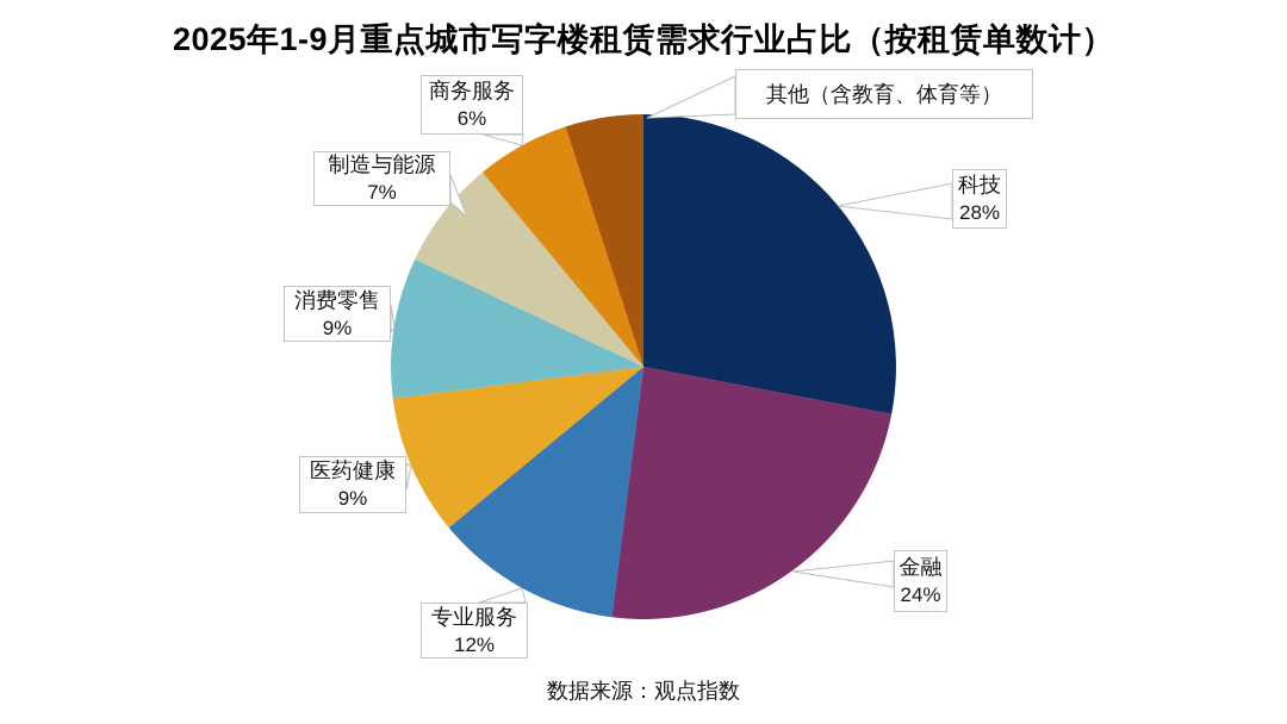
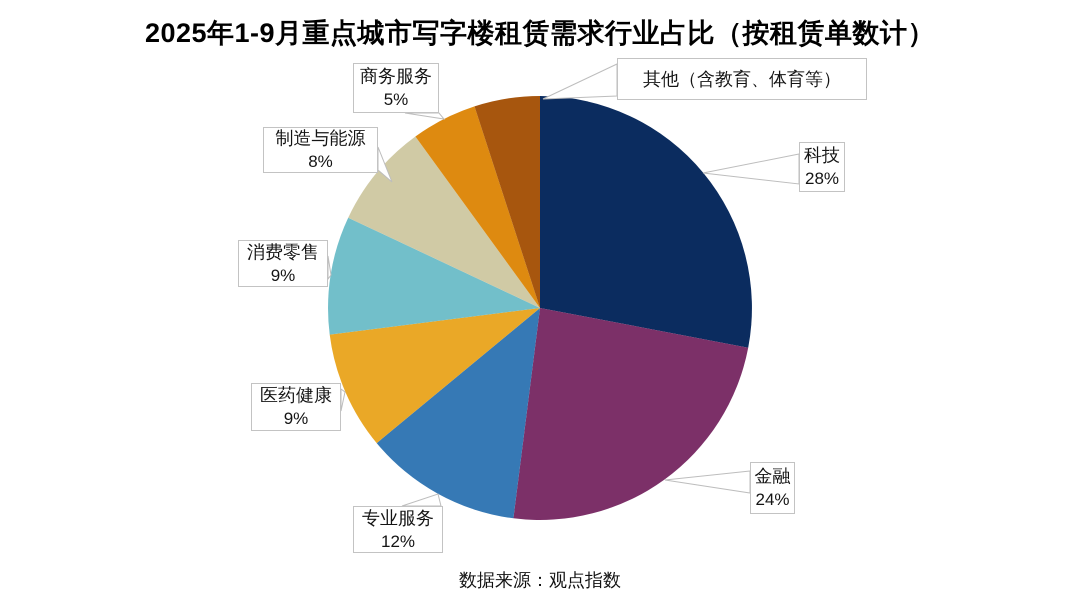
制造与能源: 7% -> 8%
商务服务: 6% -> 5%
